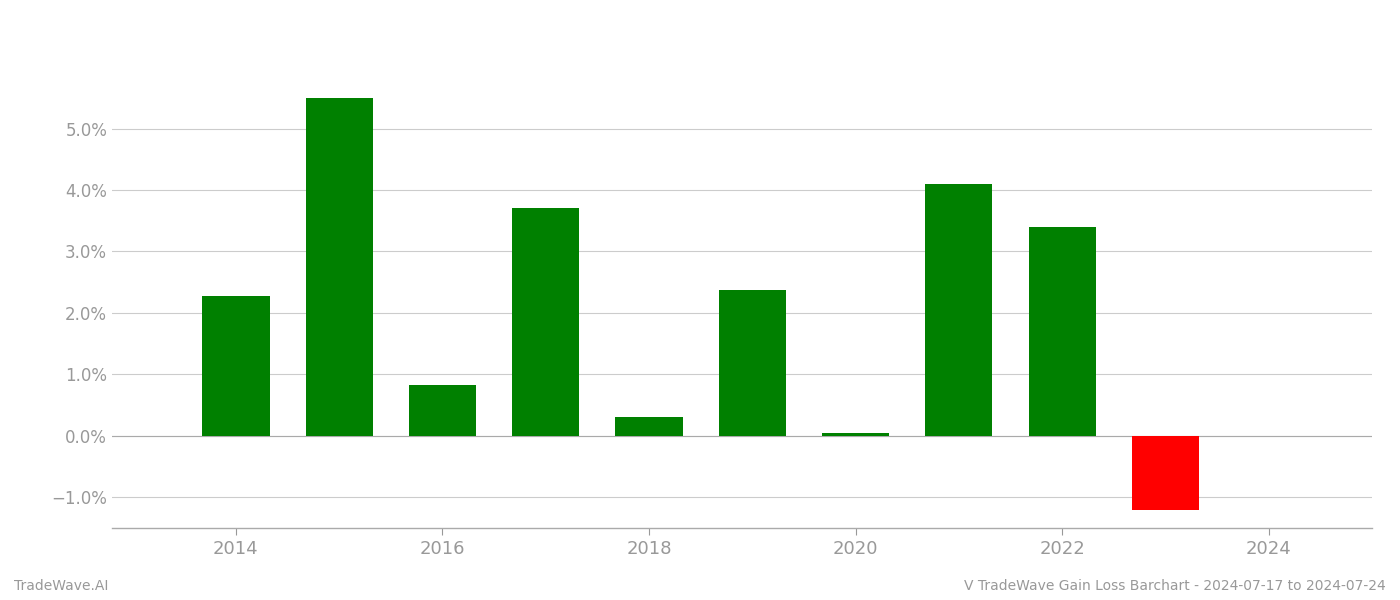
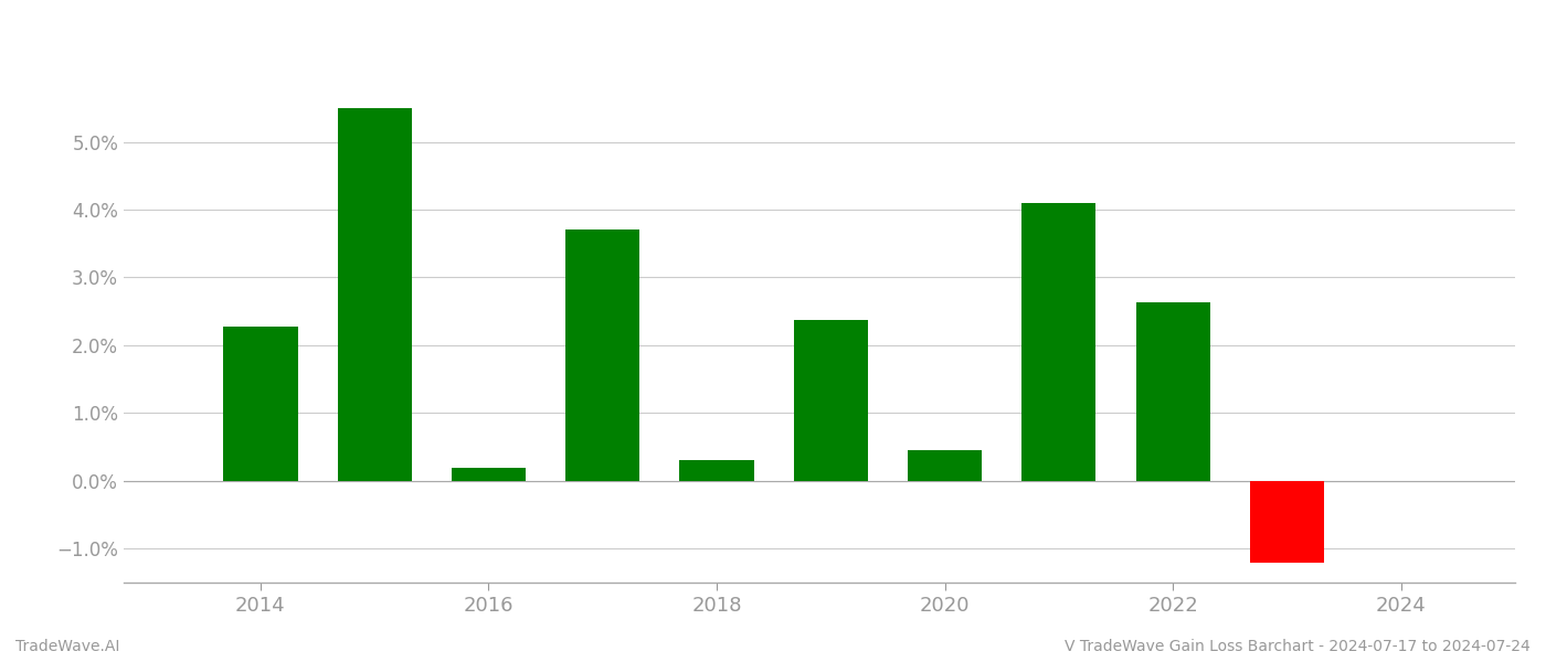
2016: 0.83% -> 0.20%
2020: 0.05% -> 0.46%
2022: 3.40% -> 2.64%
